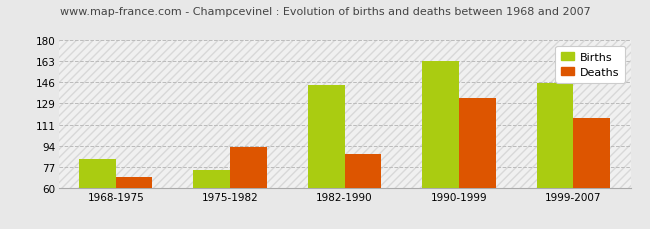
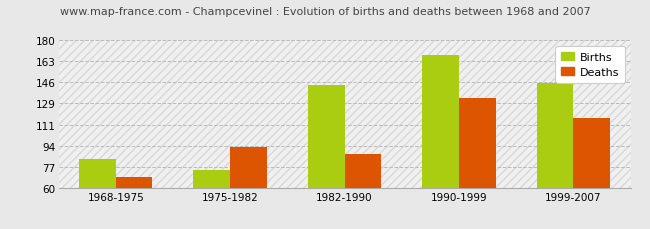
Births/1990-1999: 163 -> 168
